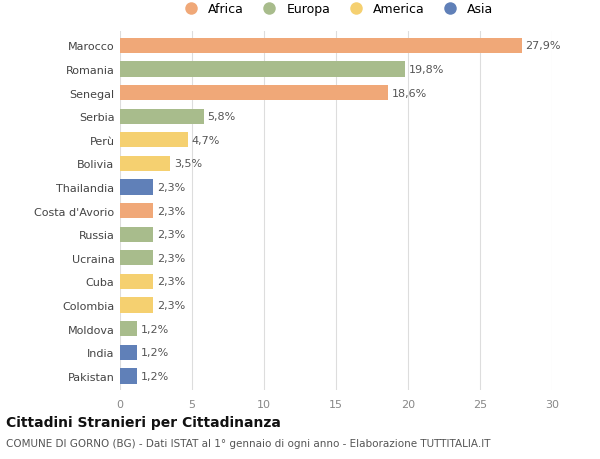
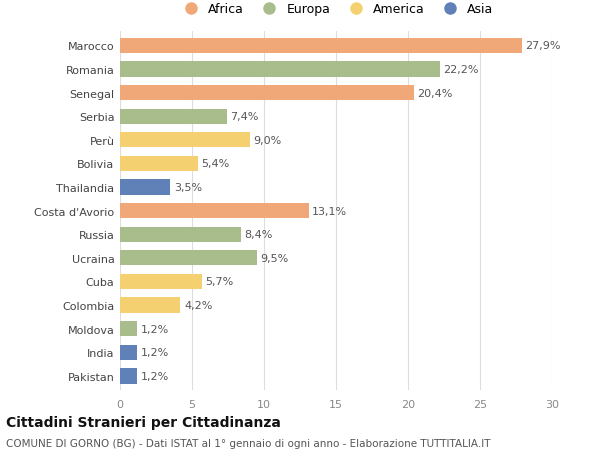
Romania: 19,8% -> 22,2%
Senegal: 18,6% -> 20,4%
Serbia: 5,8% -> 7,4%
Perù: 4,7% -> 9,0%
Bolivia: 3,5% -> 5,4%
Thailandia: 2,3% -> 3,5%
Costa d'Avorio: 2,3% -> 13,1%
Russia: 2,3% -> 8,4%
Ucraina: 2,3% -> 9,5%
Cuba: 2,3% -> 5,7%
Colombia: 2,3% -> 4,2%
